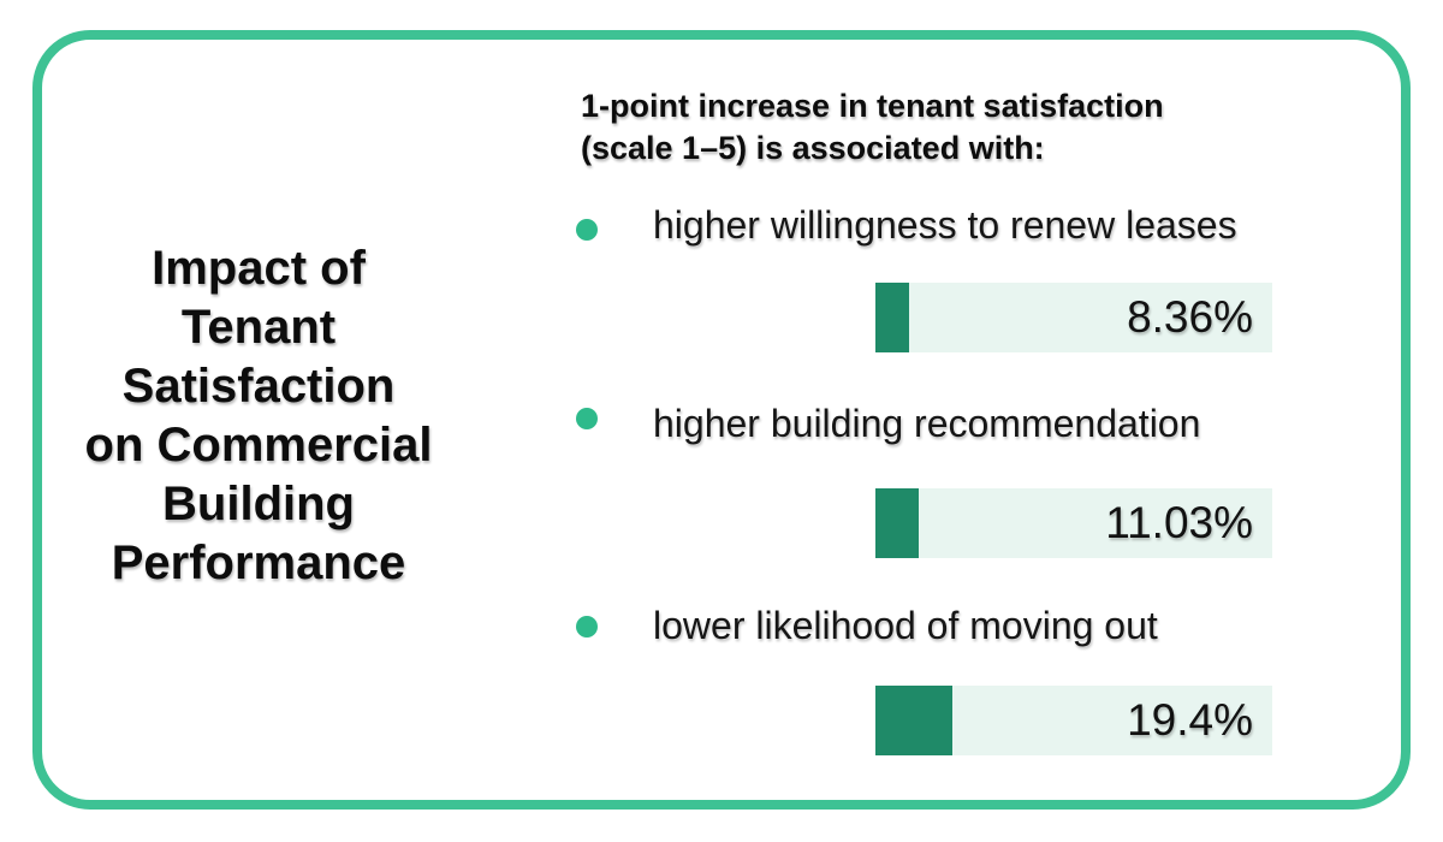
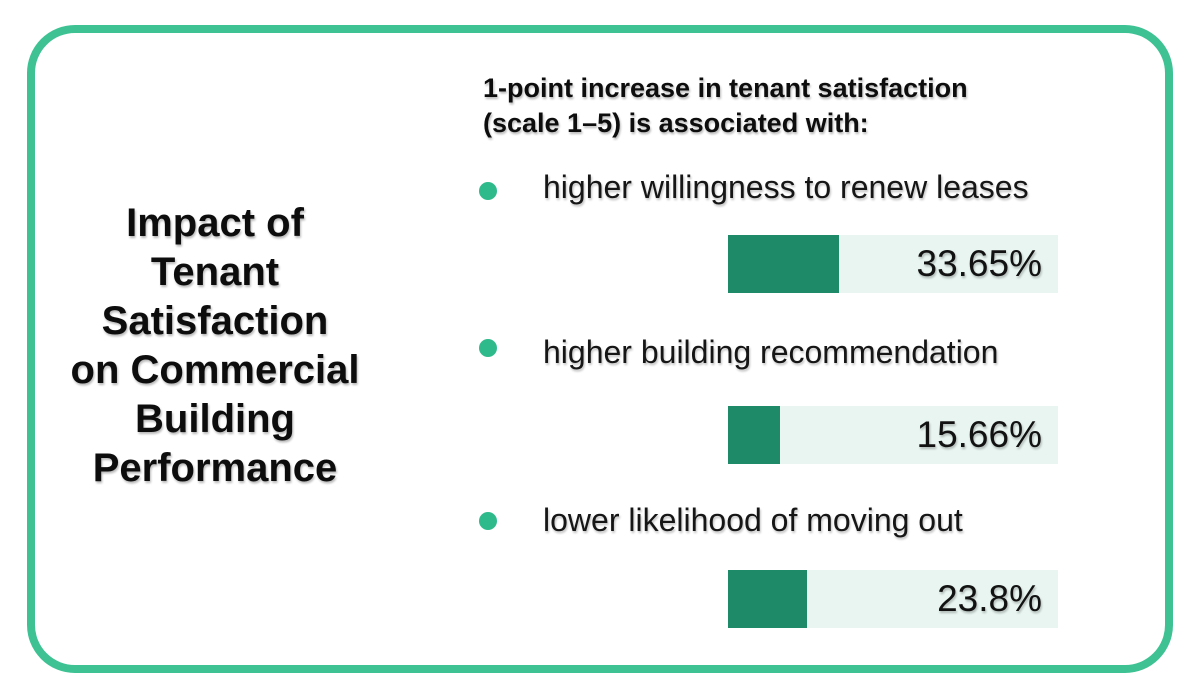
higher willingness to renew leases: 8.36% -> 33.65%
higher building recommendation: 11.03% -> 15.66%
lower likelihood of moving out: 19.4% -> 23.8%
